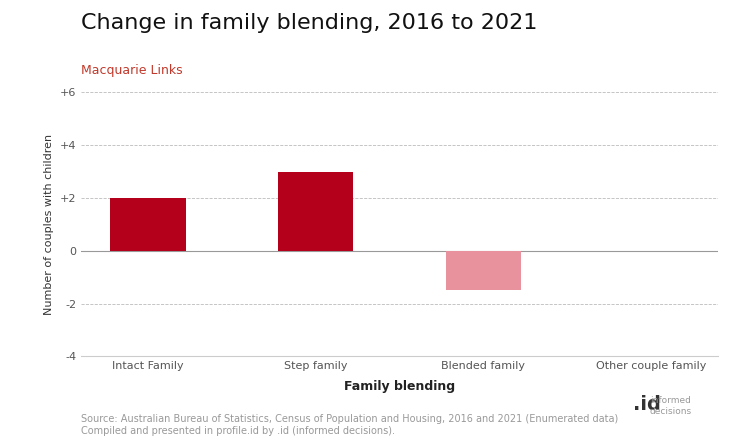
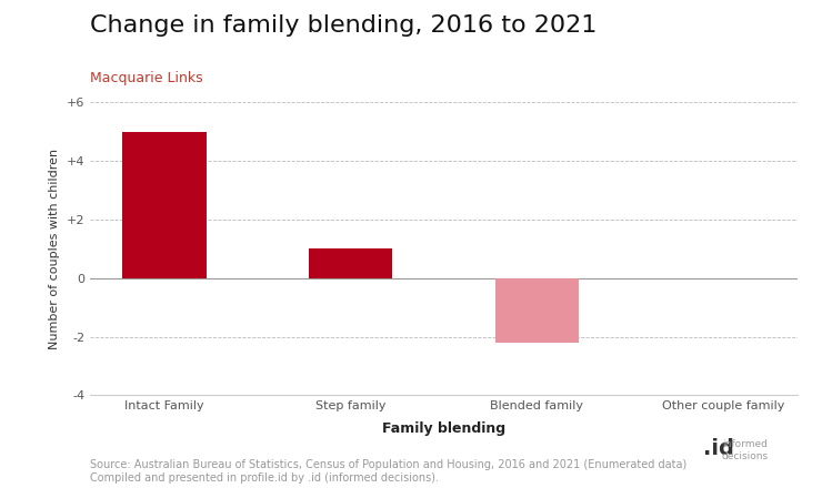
Intact Family: 2.0 -> 5.0
Step family: 3.0 -> 1.0
Blended family: -1.5 -> -2.2
